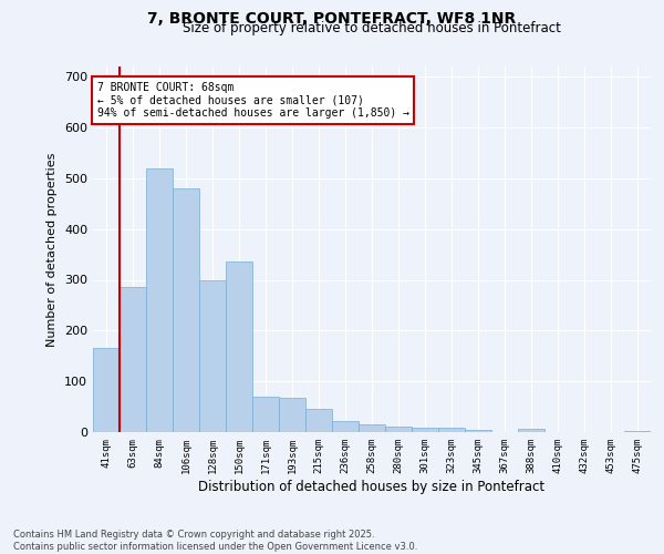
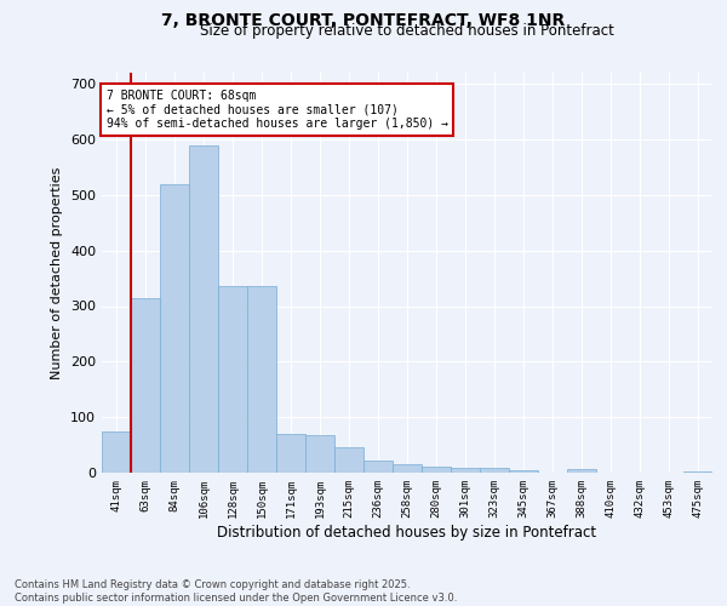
41sqm: 165 -> 75
63sqm: 285 -> 315
106sqm: 480 -> 590
128sqm: 300 -> 335
